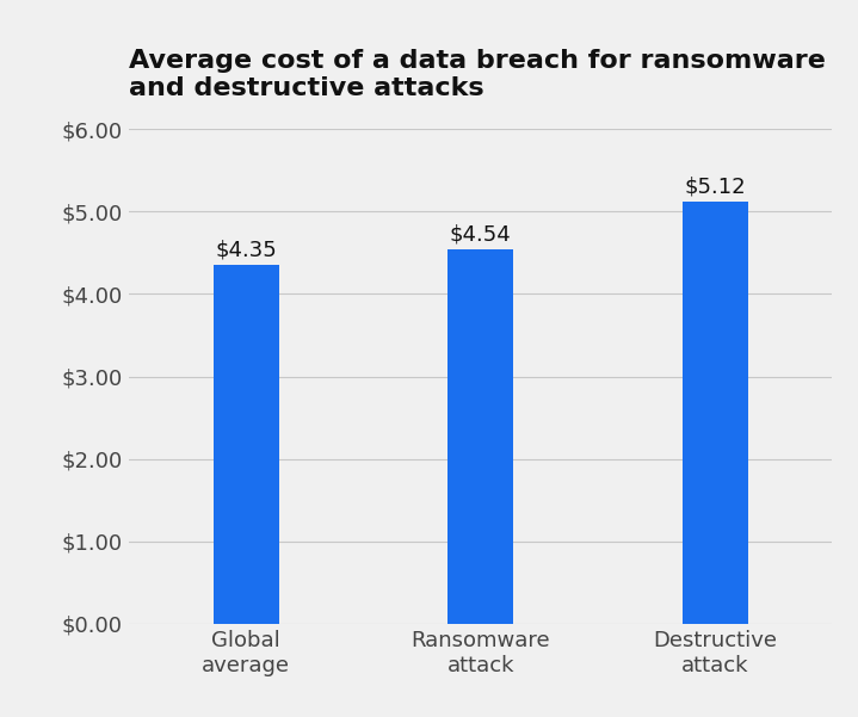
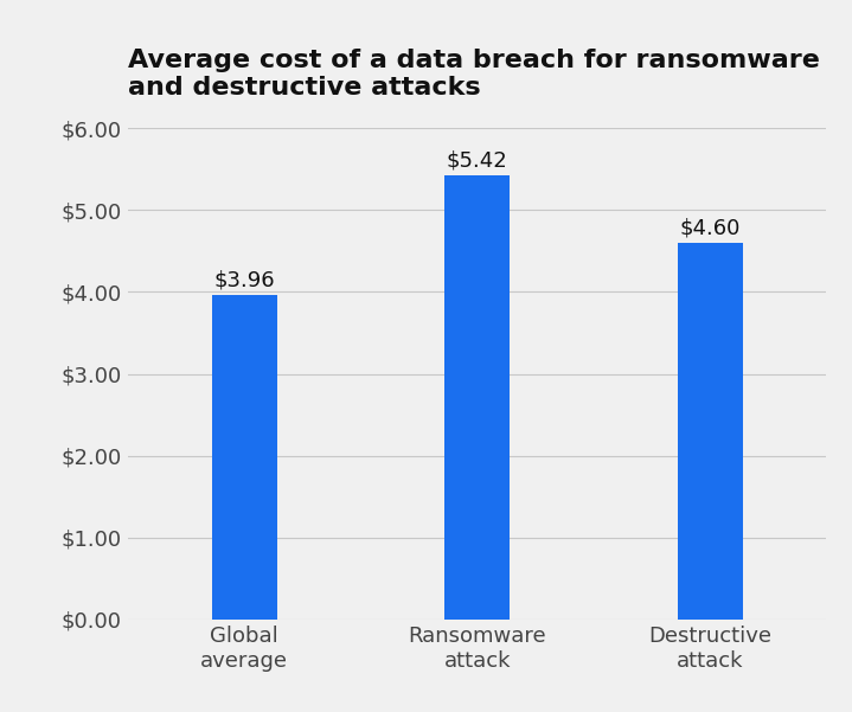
Global average: $4.35 -> $3.96
Ransomware attack: $4.54 -> $5.42
Destructive attack: $5.12 -> $4.60
